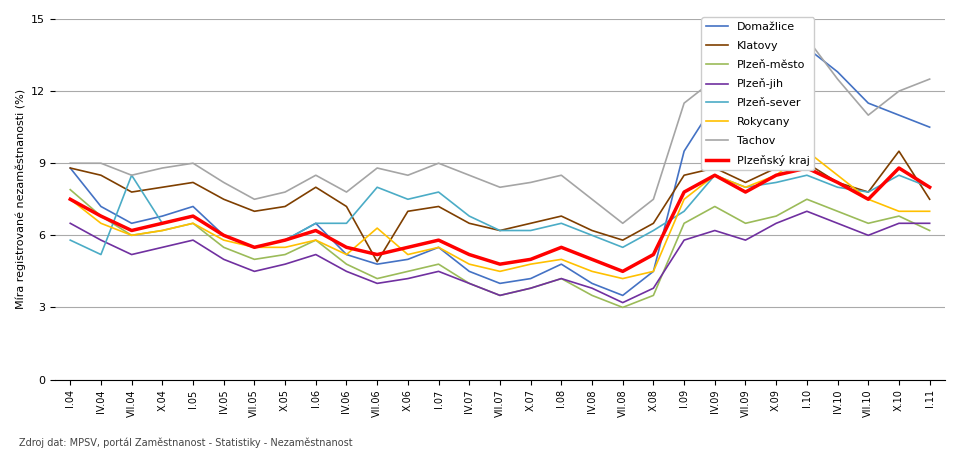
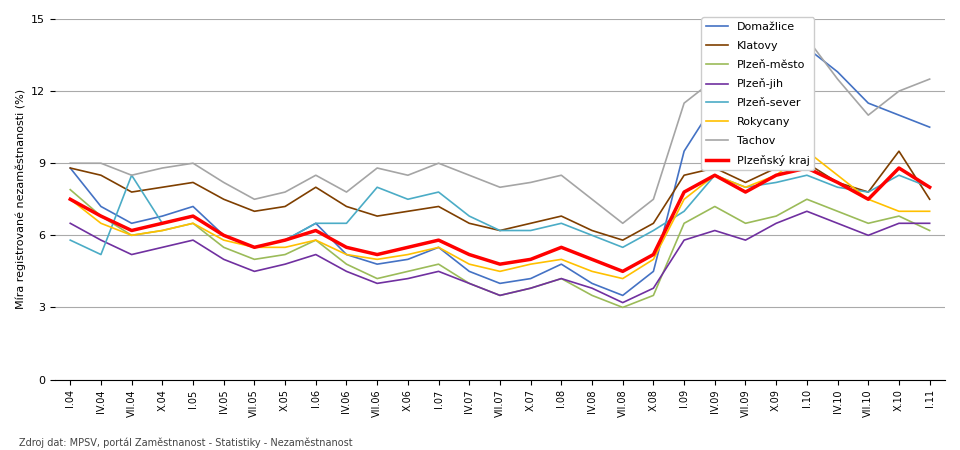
Klatovy/VII.06: 4.9 -> 6.8
Rokycany/VII.06: 6.3 -> 5.0
Rokycany/X.08: 4.5 -> 5.0
